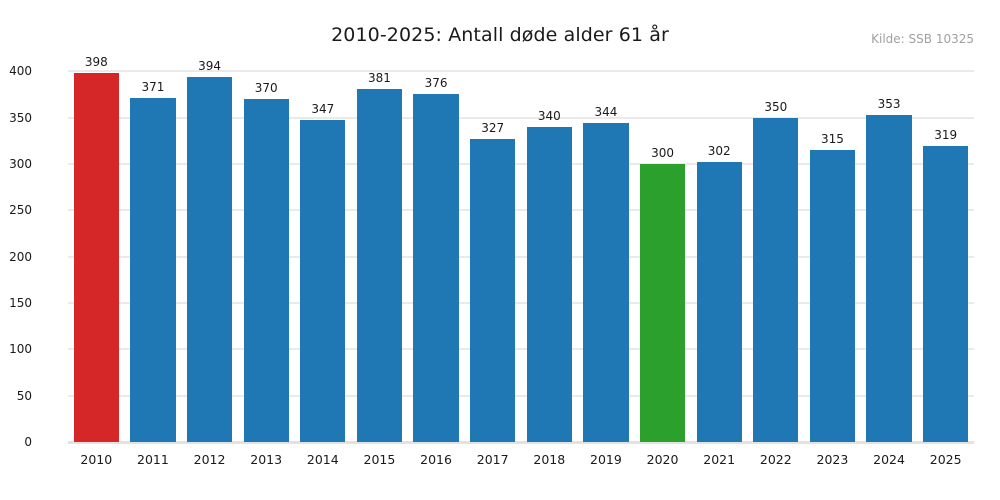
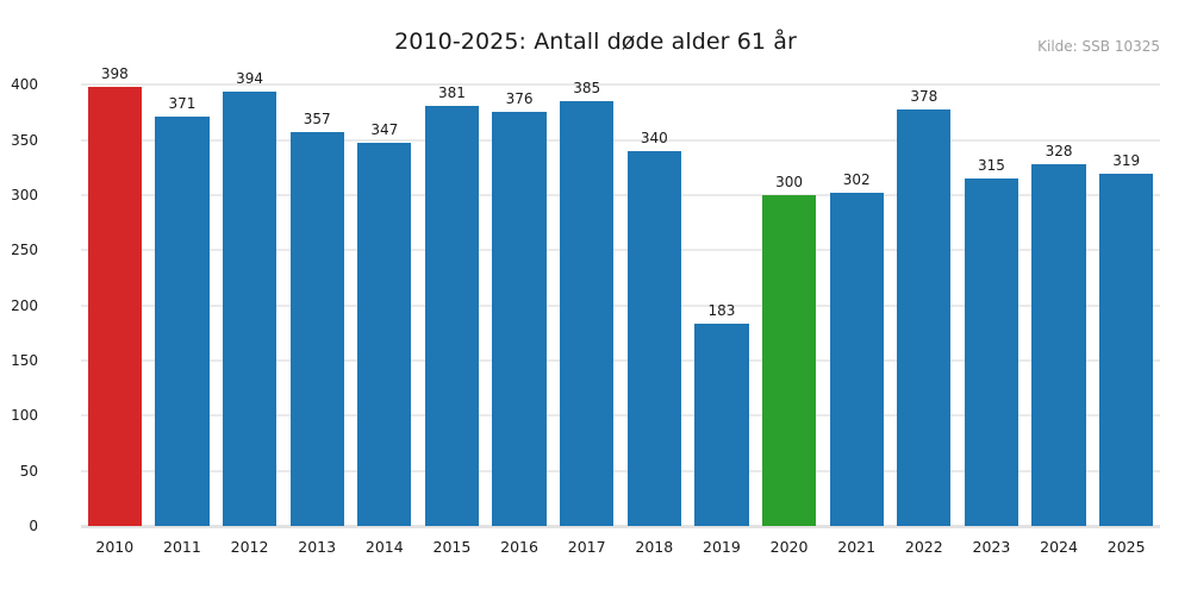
2013: 370 -> 357
2017: 327 -> 385
2019: 344 -> 183
2022: 350 -> 378
2024: 353 -> 328
